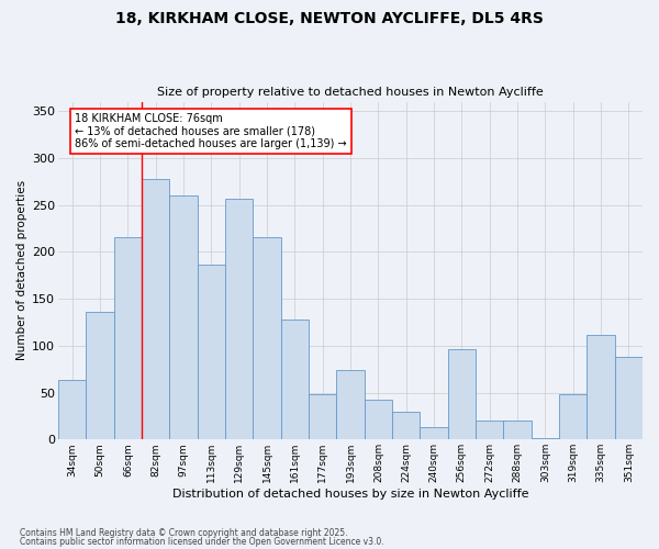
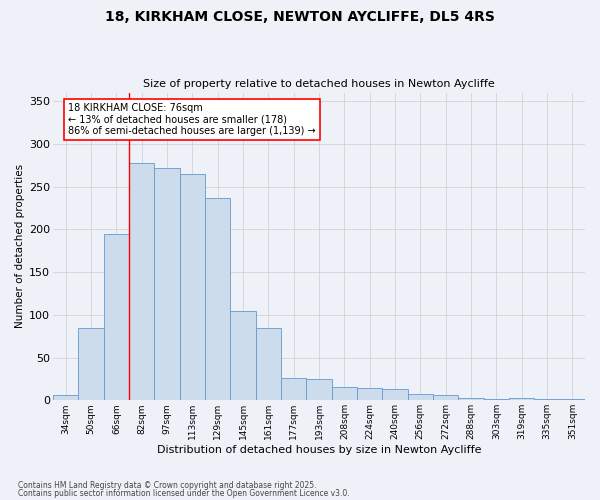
34sqm: 64 -> 6
50sqm: 136 -> 84
66sqm: 216 -> 195
97sqm: 260 -> 272
113sqm: 186 -> 265
129sqm: 256 -> 237
145sqm: 216 -> 104
161sqm: 128 -> 84
177sqm: 48 -> 26
193sqm: 74 -> 25
208sqm: 42 -> 15
224sqm: 30 -> 14
256sqm: 96 -> 7
272sqm: 20 -> 6
288sqm: 20 -> 3
319sqm: 48 -> 3
335sqm: 112 -> 2
351sqm: 88 -> 2
